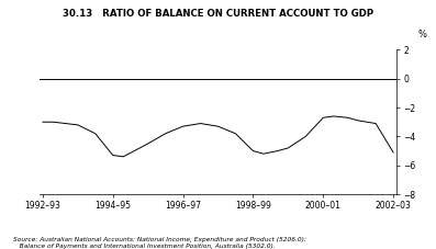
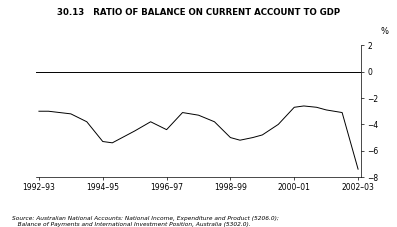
1996–97: -3.3 -> -4.4
2002–03: -5.1 -> -7.4
